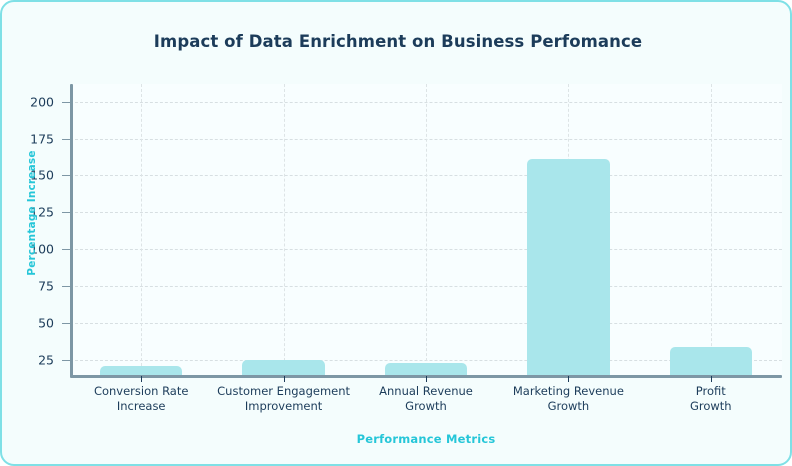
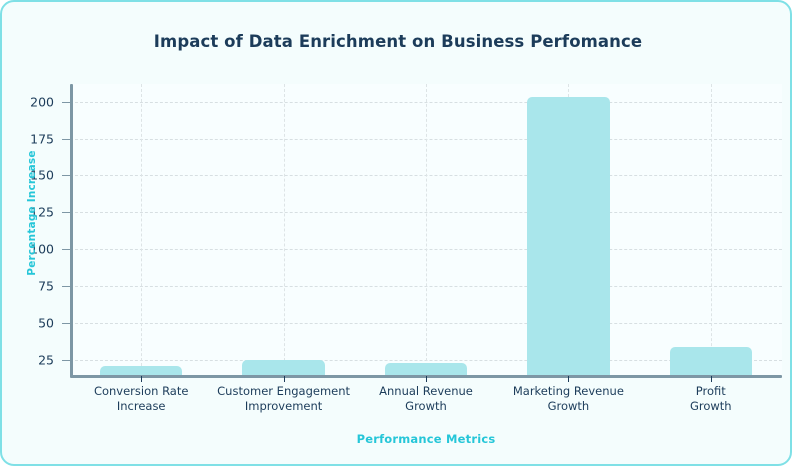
Marketing Revenue Growth: 161 -> 203
